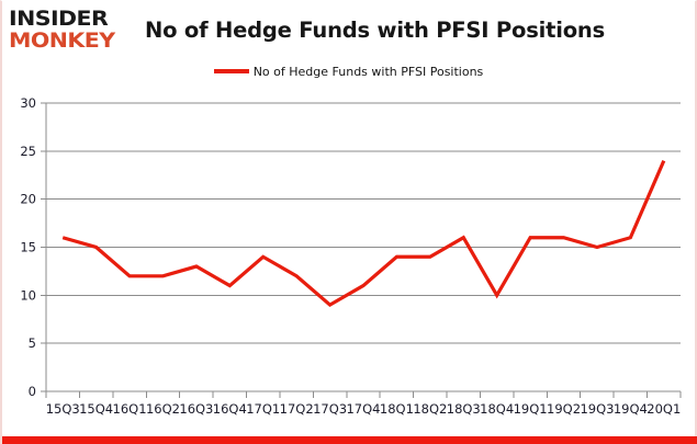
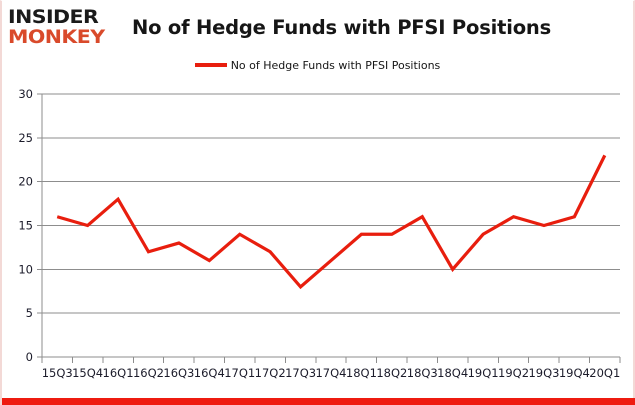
16Q1: 12 -> 18
17Q3: 9 -> 8
19Q1: 16 -> 14
20Q1: 24 -> 23
